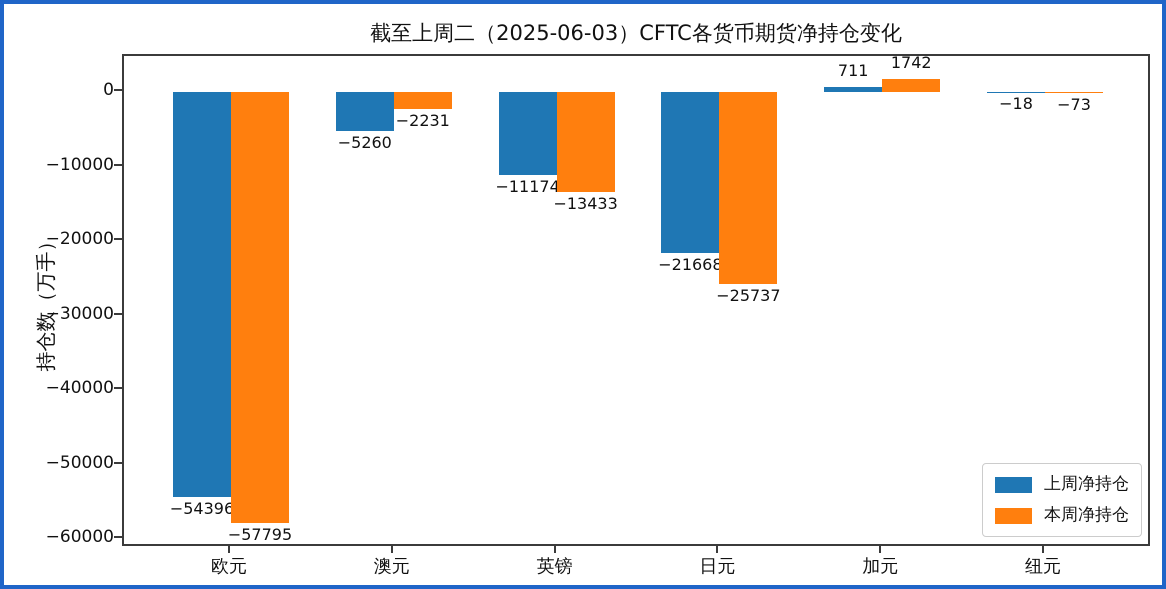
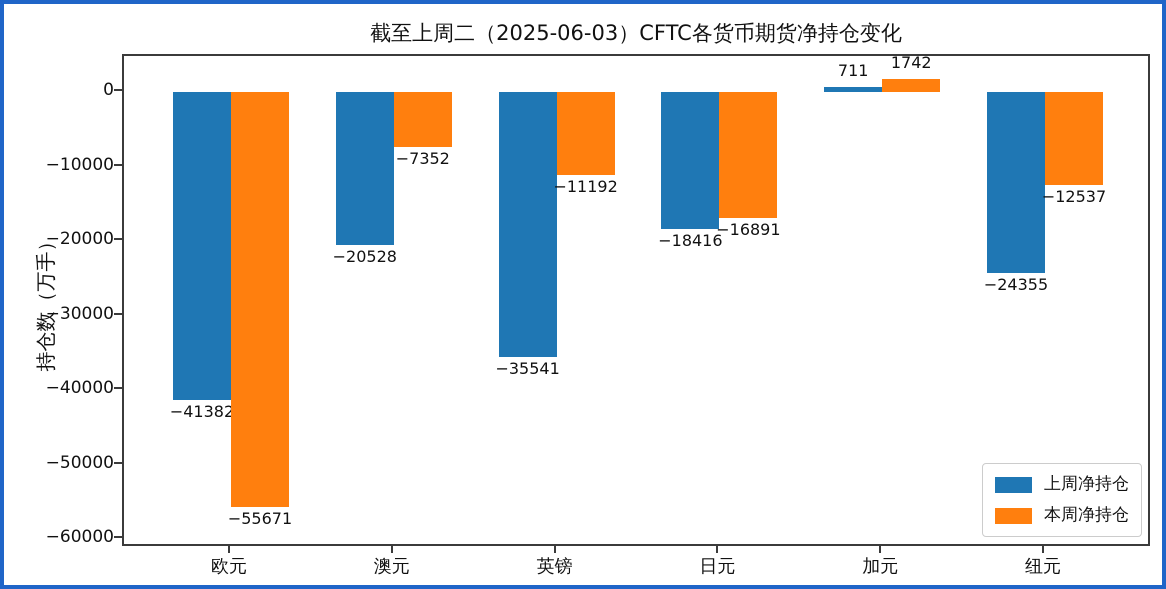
上周净持仓/欧元: −54396 -> −41382
本周净持仓/欧元: −57795 -> −55671
上周净持仓/澳元: −5260 -> −20528
本周净持仓/澳元: −2231 -> −7352
上周净持仓/英镑: −11174 -> −35541
本周净持仓/英镑: −13433 -> −11192
上周净持仓/日元: −21668 -> −18416
本周净持仓/日元: −25737 -> −16891
上周净持仓/纽元: −18 -> −24355
本周净持仓/纽元: −73 -> −12537
